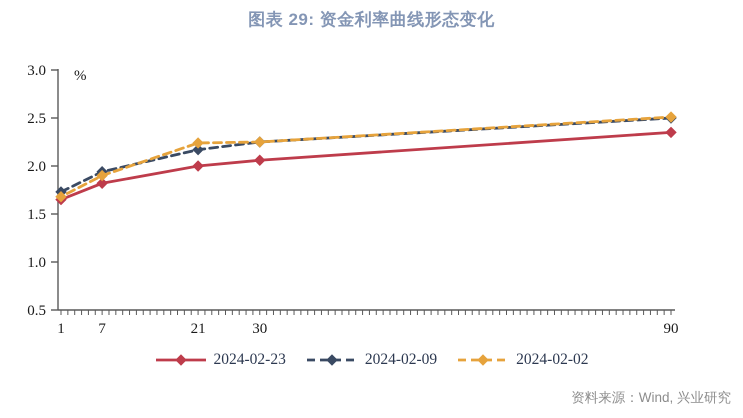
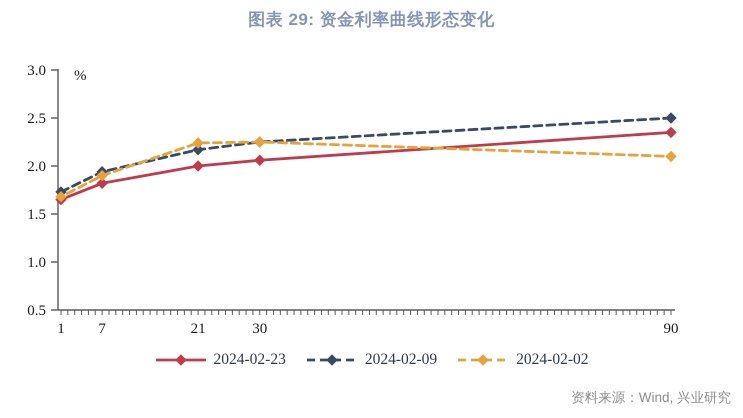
2024-02-02/90: 2.5 -> 2.1
